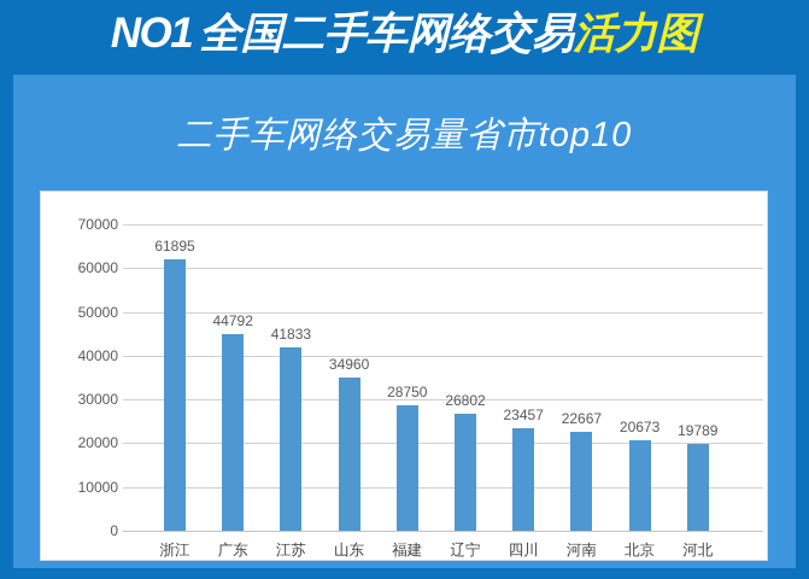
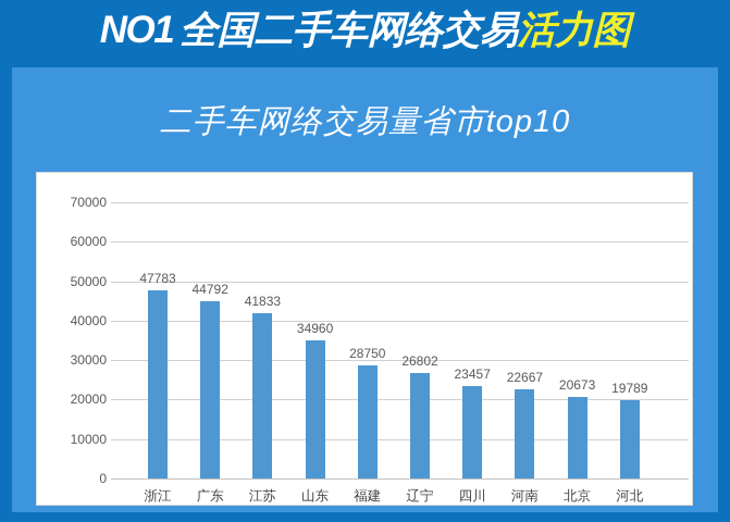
浙江: 61895 -> 47783
